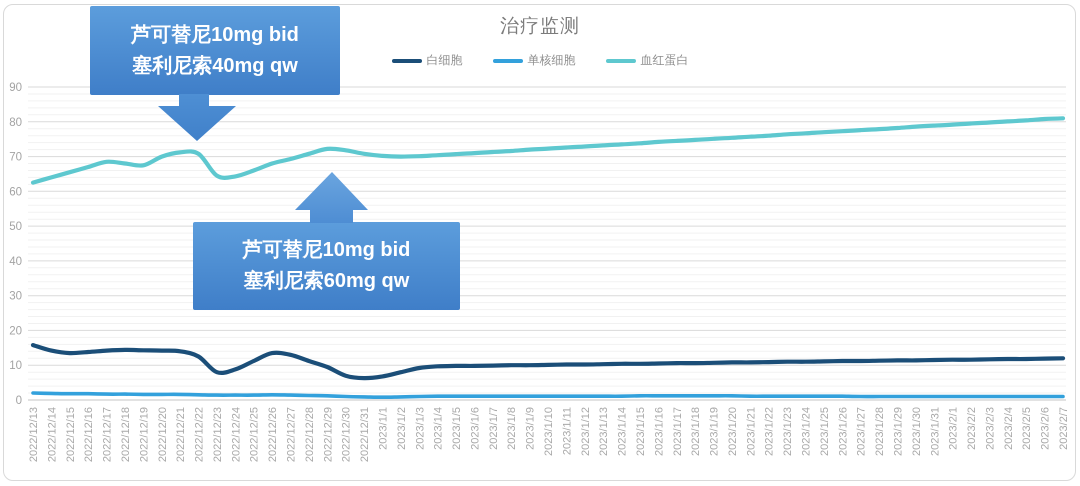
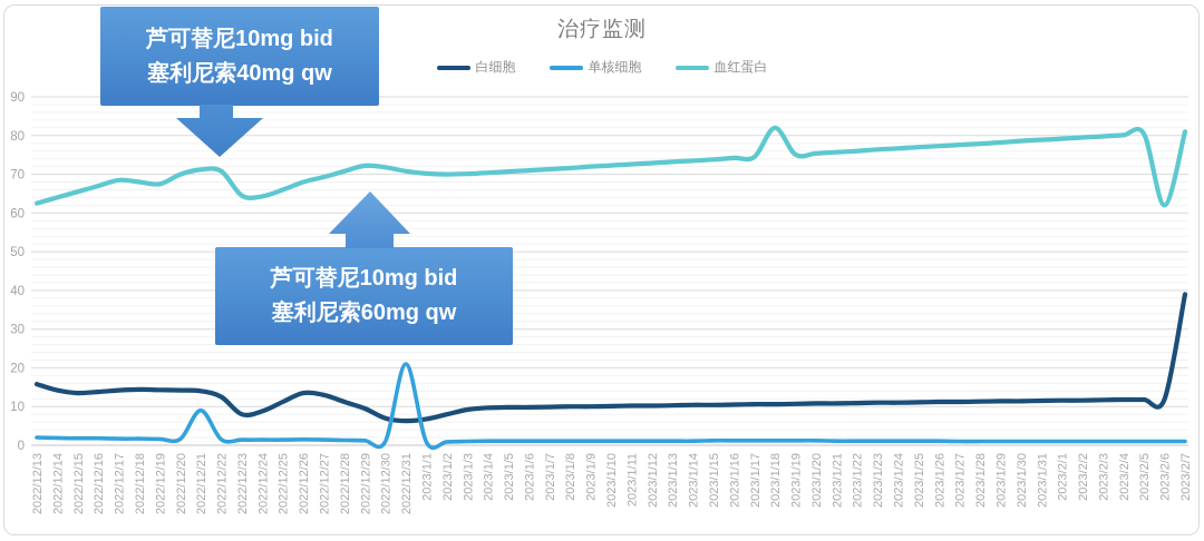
单核细胞/2022/12/21: 2 -> 9
单核细胞/2022/12/31: 1 -> 21
血红蛋白/2023/1/18: 75 -> 82
血红蛋白/2023/2/6: 81 -> 62
白细胞/2023/2/7: 12 -> 39
